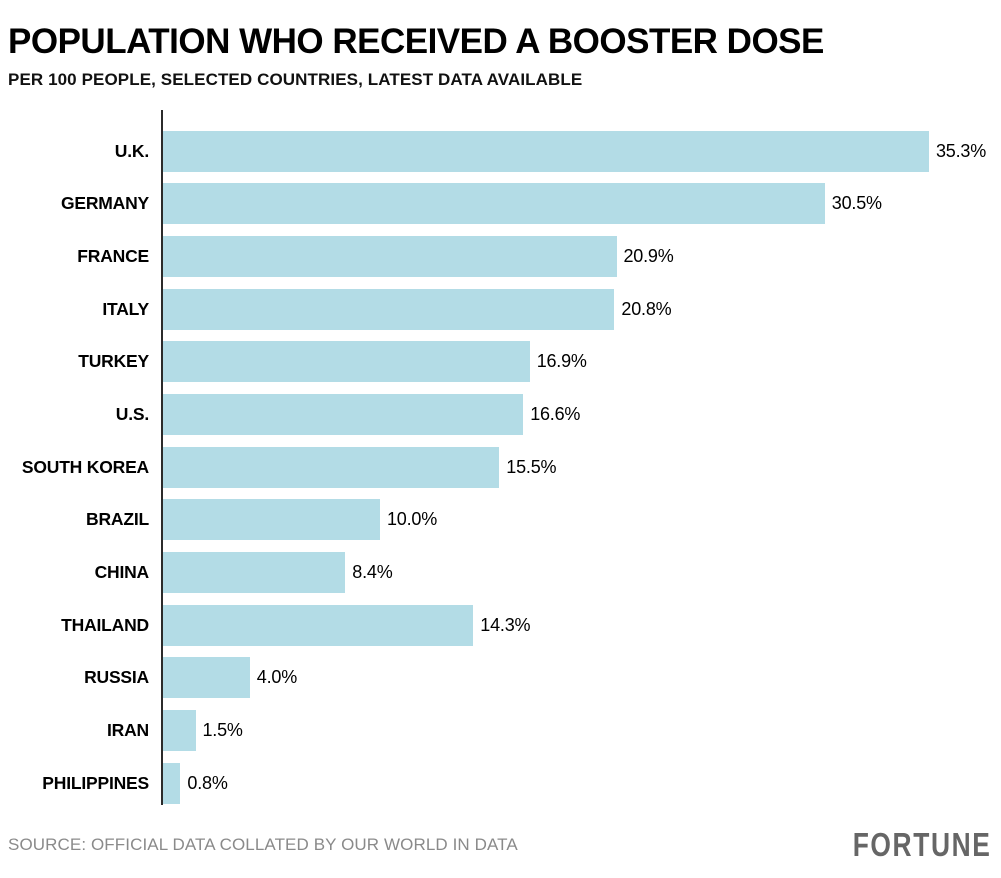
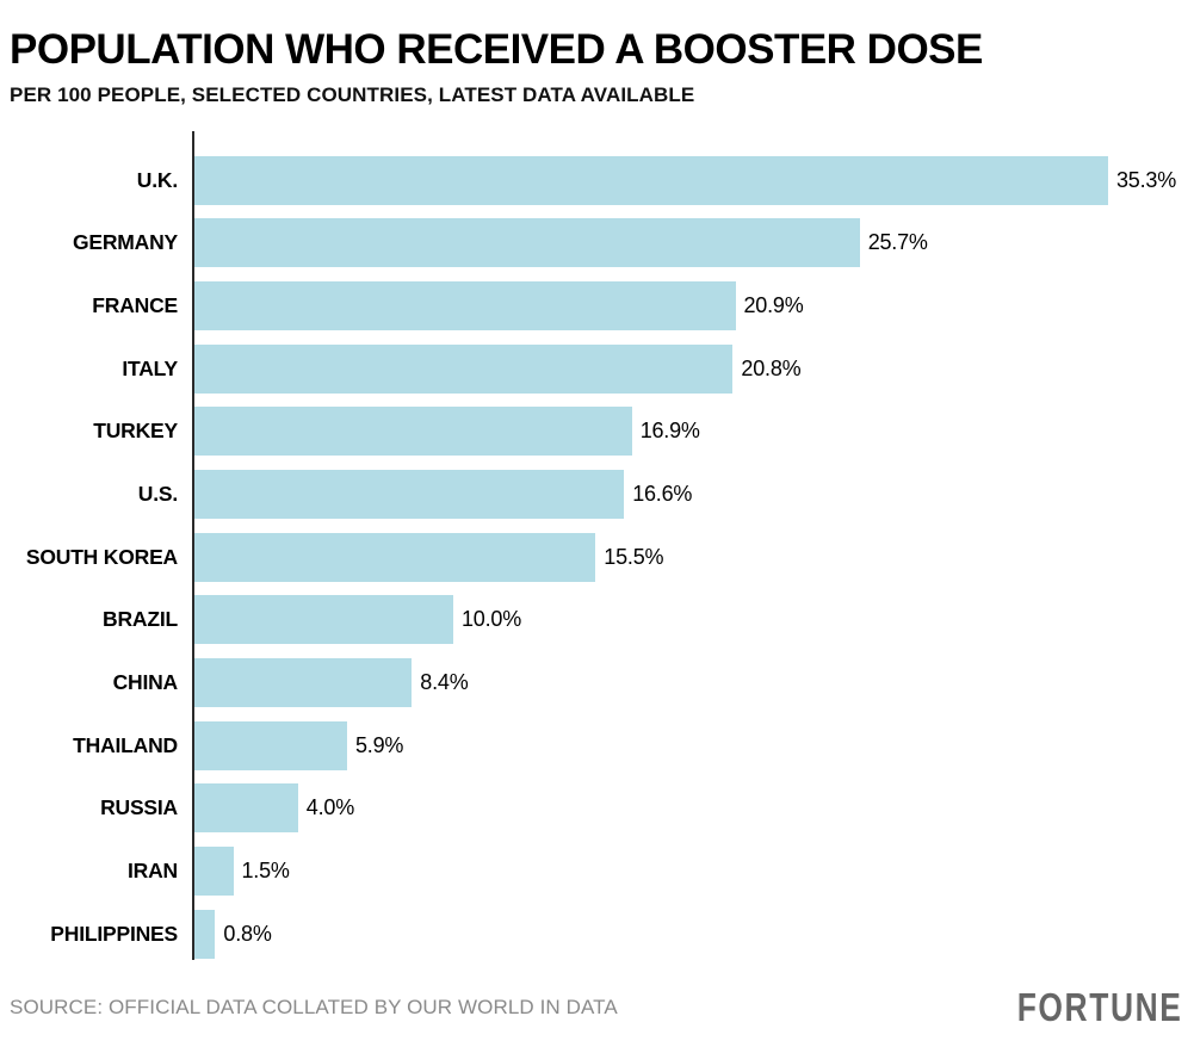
GERMANY: 30.5% -> 25.7%
THAILAND: 14.3% -> 5.9%
